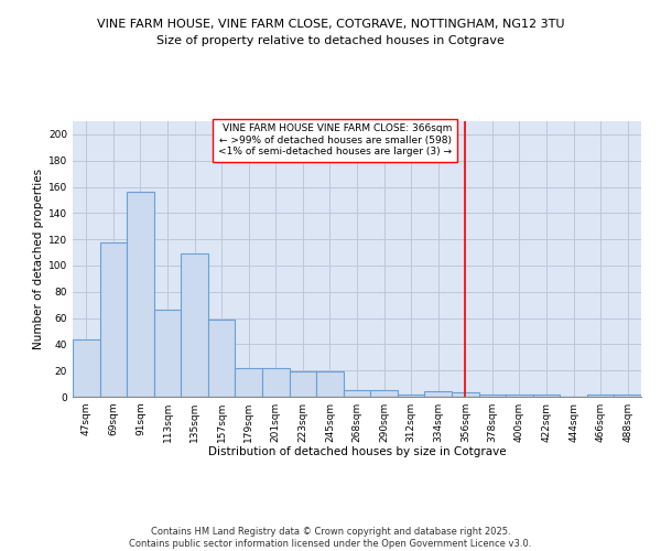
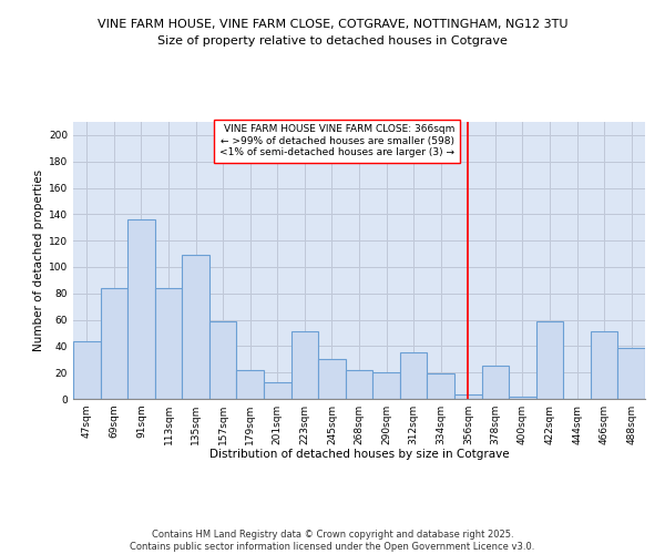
69sqm: 118 -> 84
91sqm: 156 -> 136
113sqm: 66 -> 84
201sqm: 22 -> 13
223sqm: 19 -> 51
245sqm: 19 -> 30
268sqm: 5 -> 22
290sqm: 5 -> 20
312sqm: 2 -> 35
334sqm: 4 -> 19
378sqm: 2 -> 25
422sqm: 2 -> 59
466sqm: 2 -> 51
488sqm: 2 -> 39
